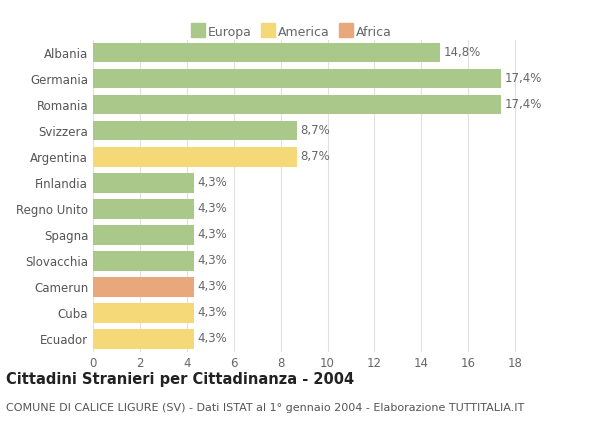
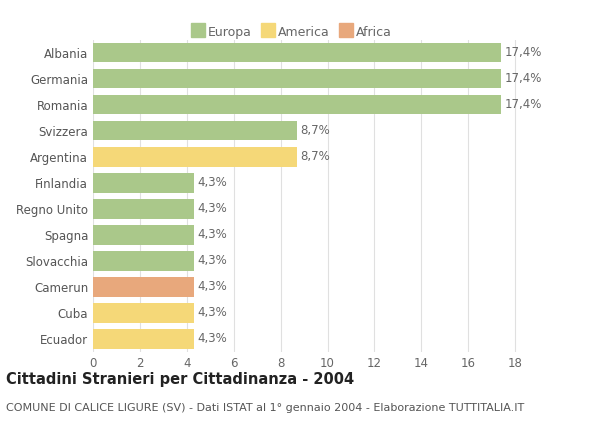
Albania: 14,8% -> 17,4%
